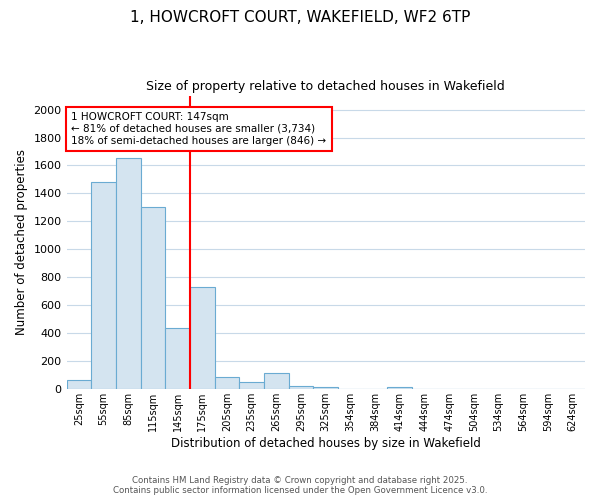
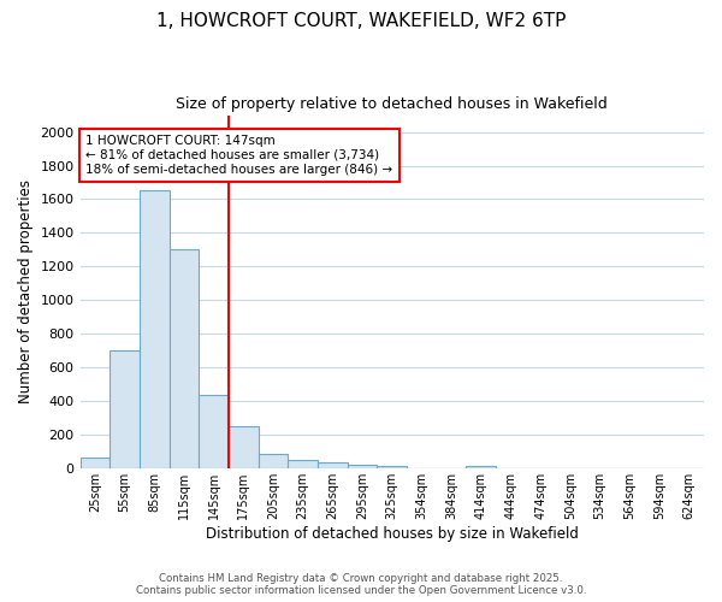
55sqm: 1480 -> 700
175sqm: 730 -> 250
265sqm: 120 -> 40
